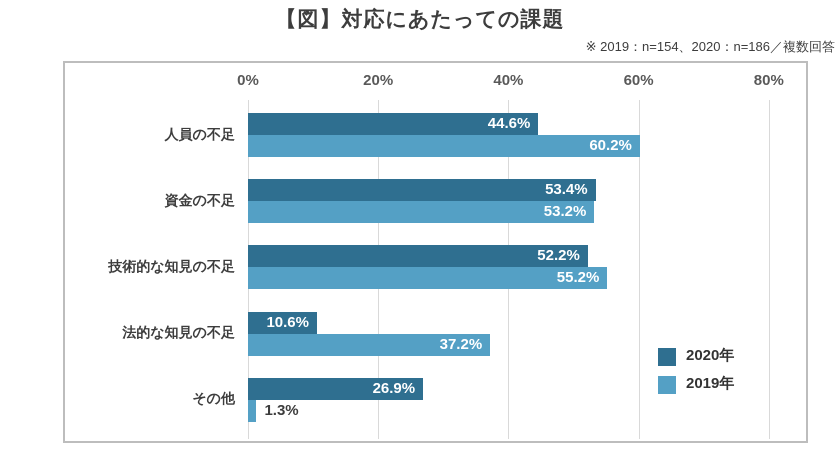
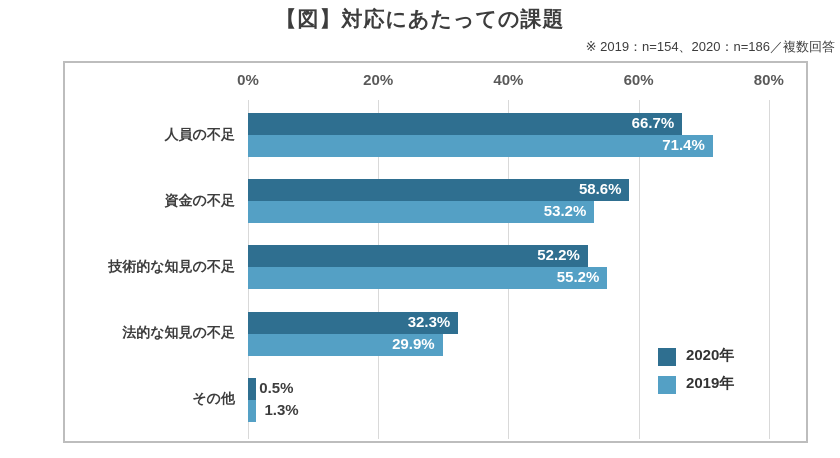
2020年/人員の不足: 44.6% -> 66.7%
2019年/人員の不足: 60.2% -> 71.4%
2020年/資金の不足: 53.4% -> 58.6%
2020年/法的な知見の不足: 10.6% -> 32.3%
2019年/法的な知見の不足: 37.2% -> 29.9%
2020年/その他: 26.9% -> 0.5%
